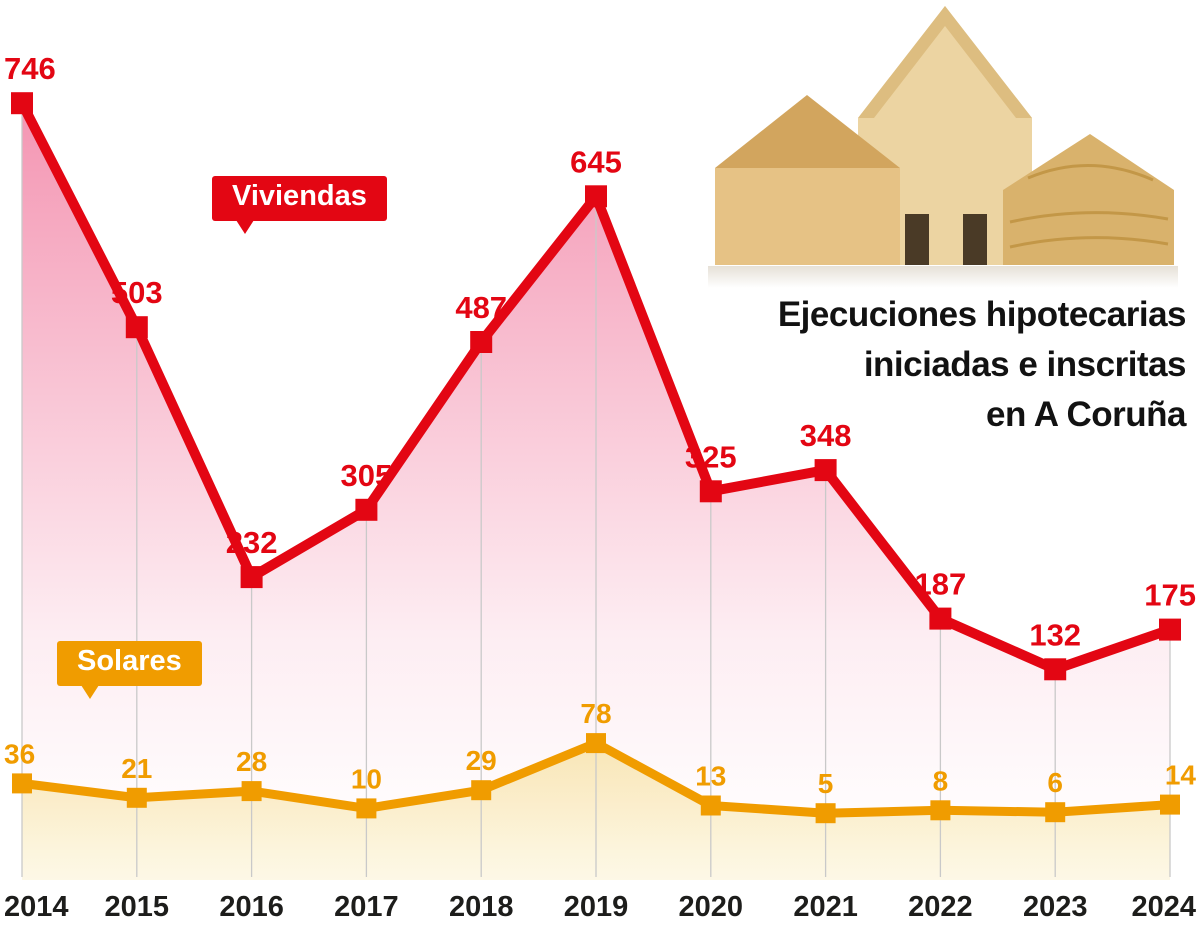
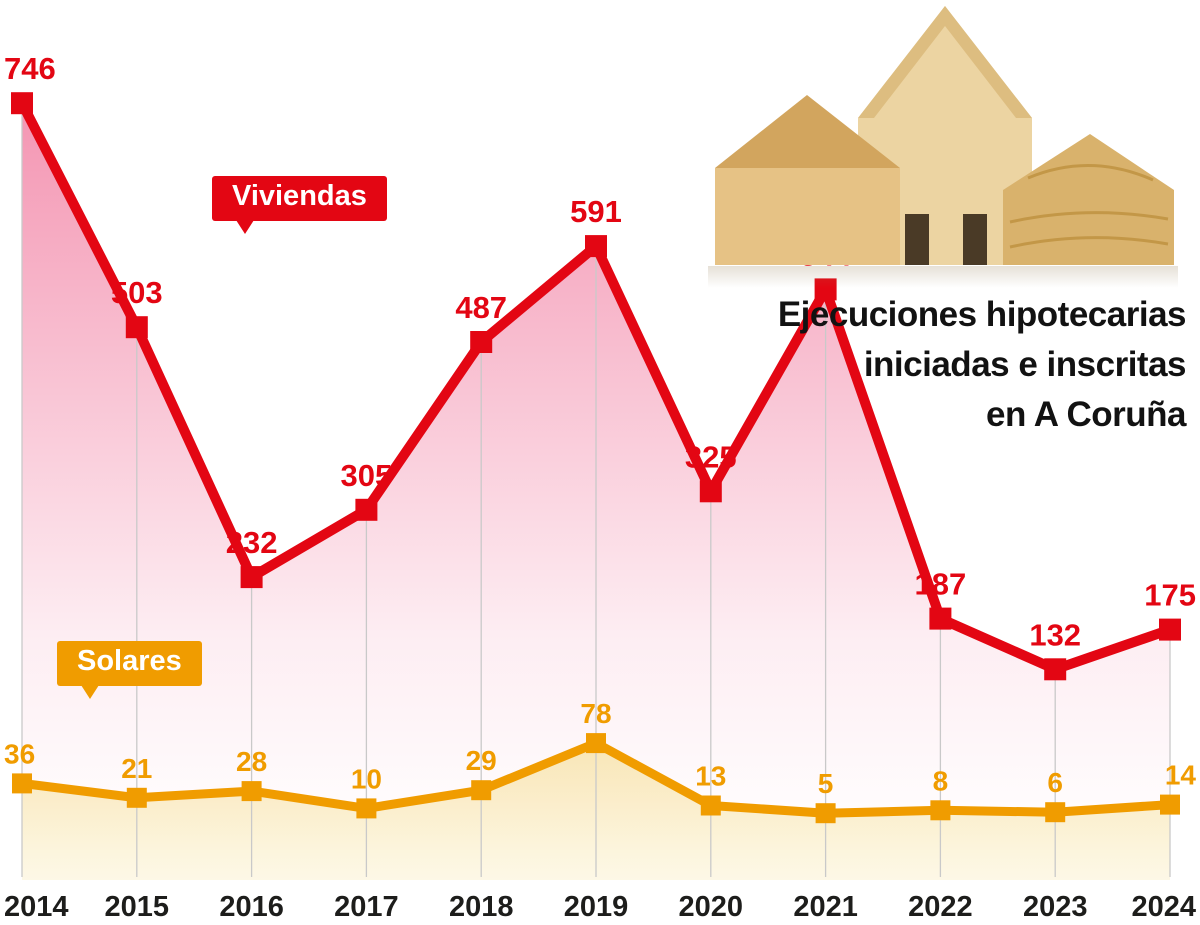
Viviendas/2019: 645 -> 591
Viviendas/2021: 348 -> 544
